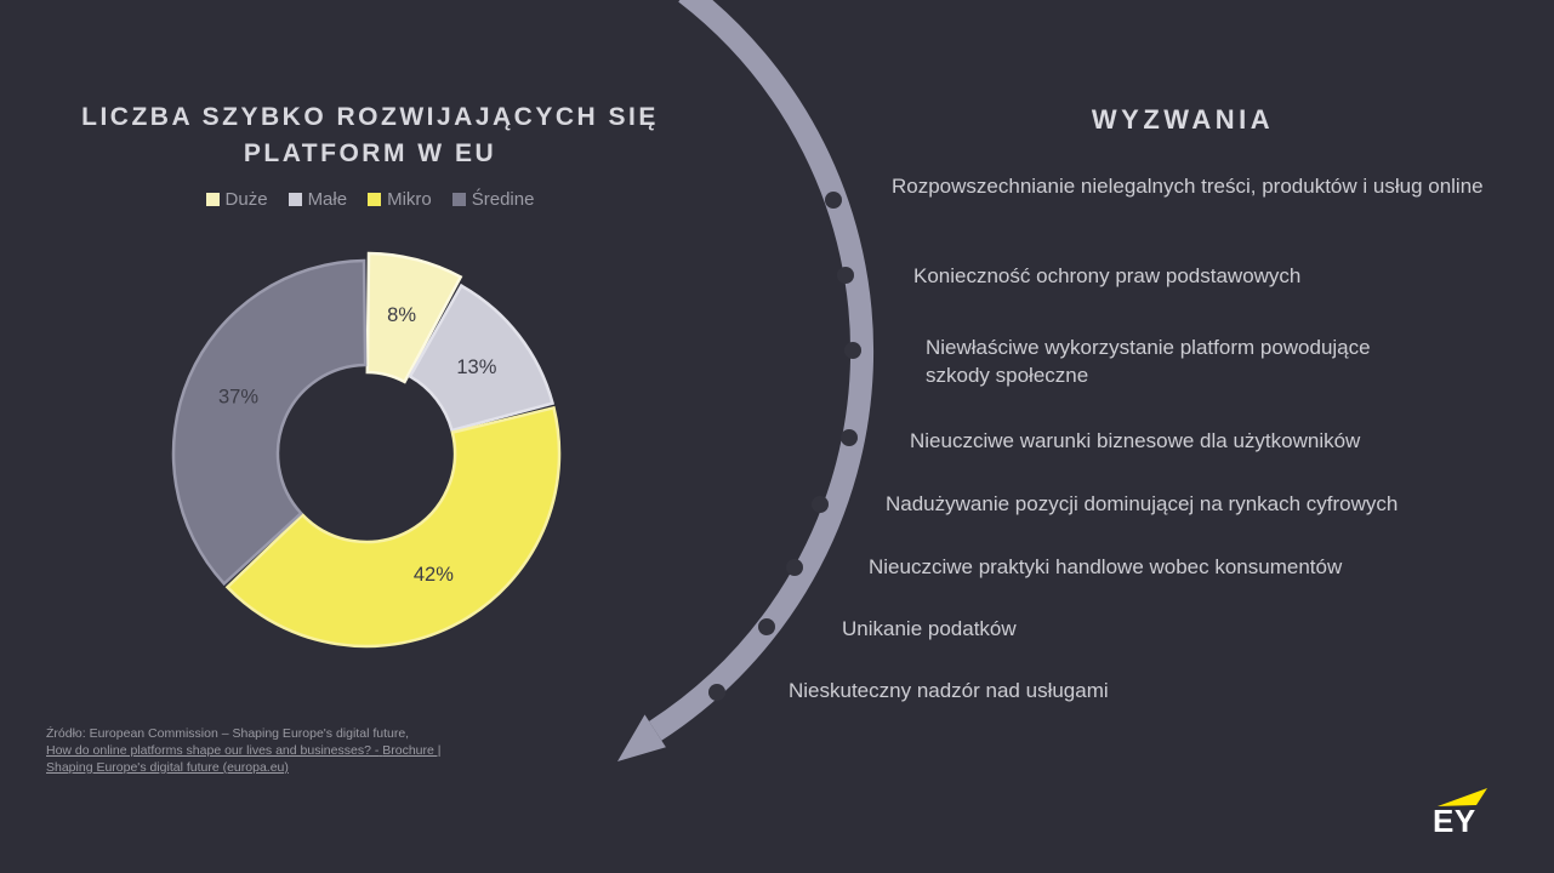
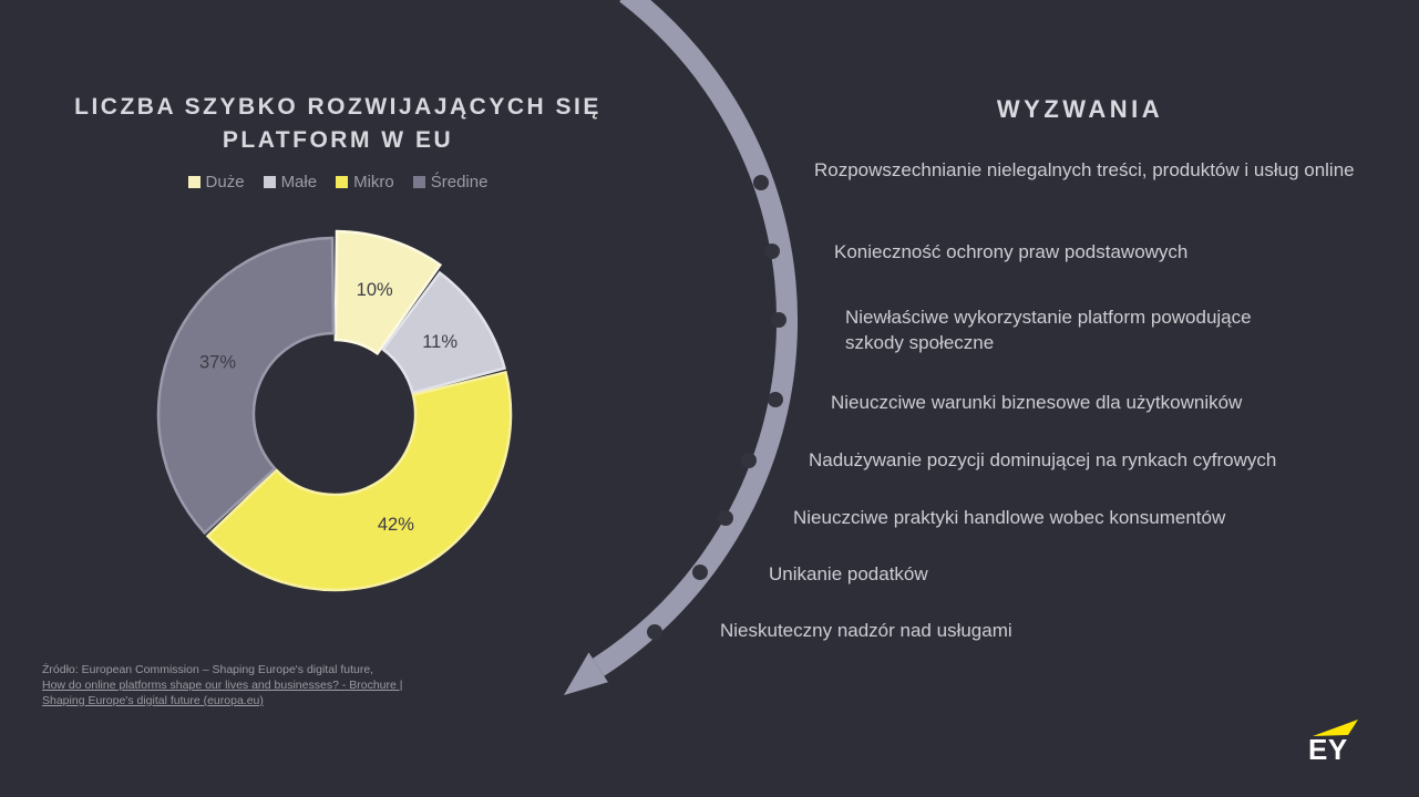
Duże: 8% -> 10%
Małe: 13% -> 11%
